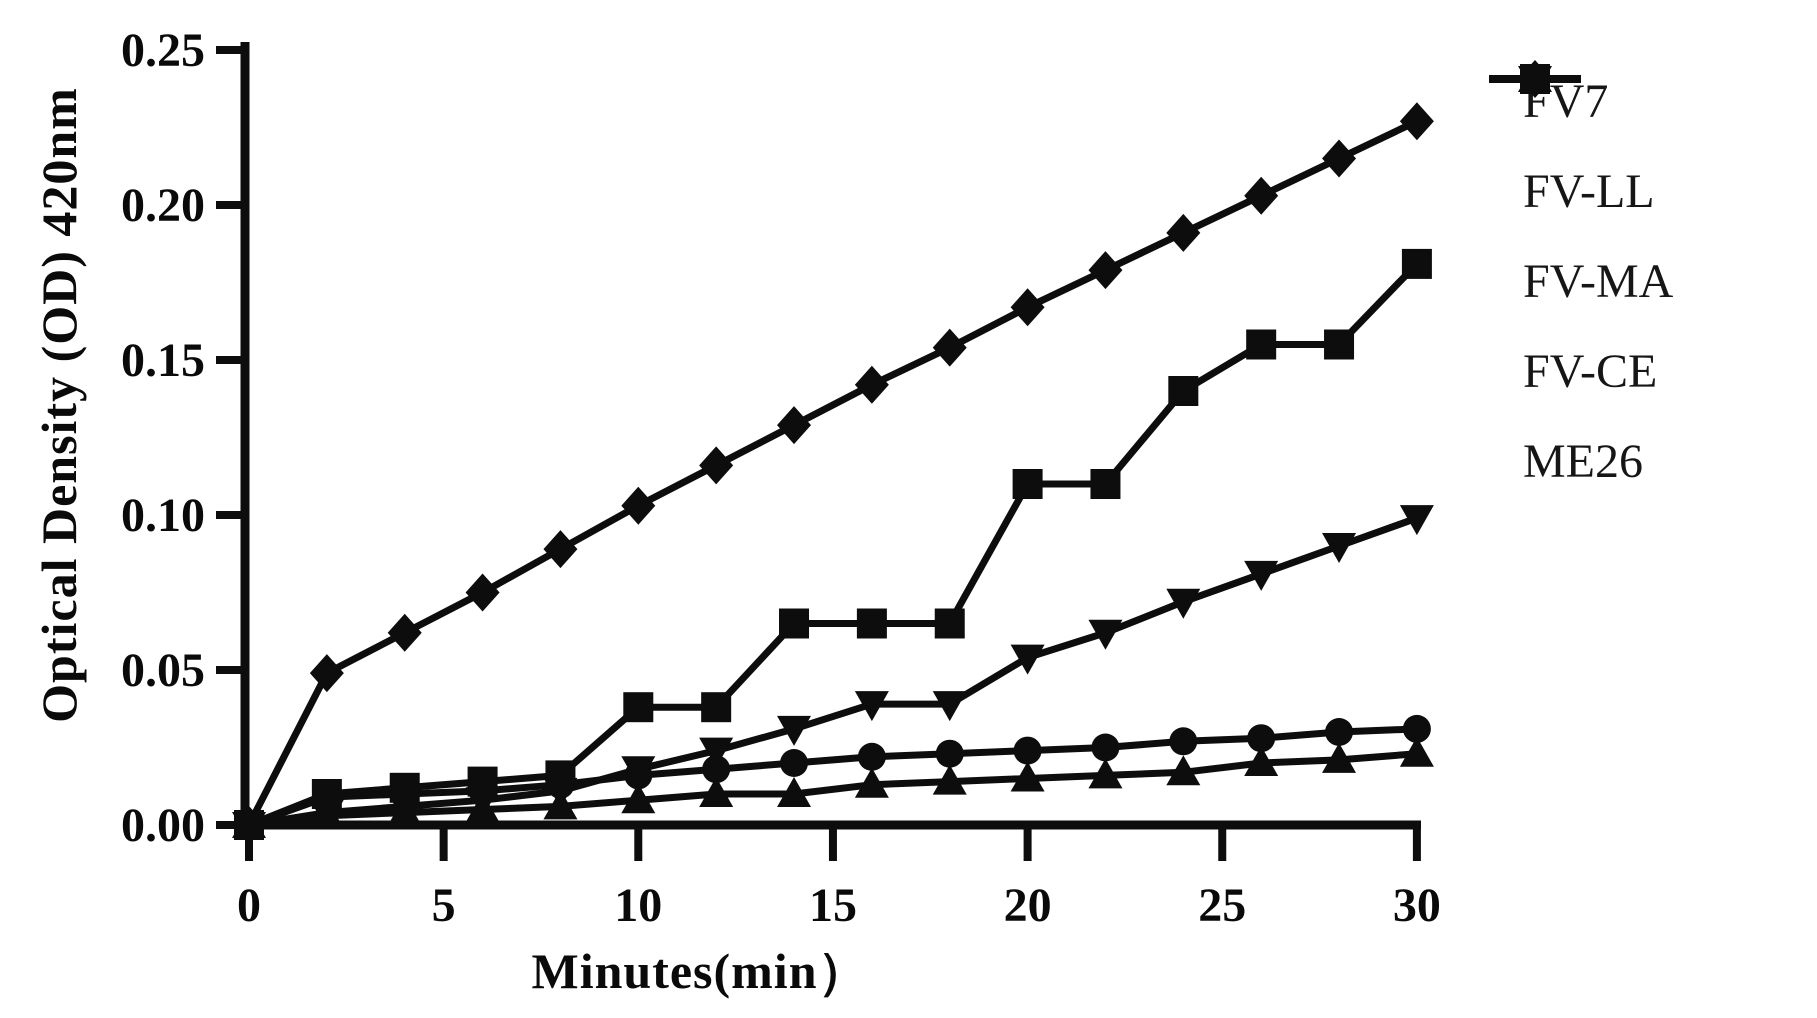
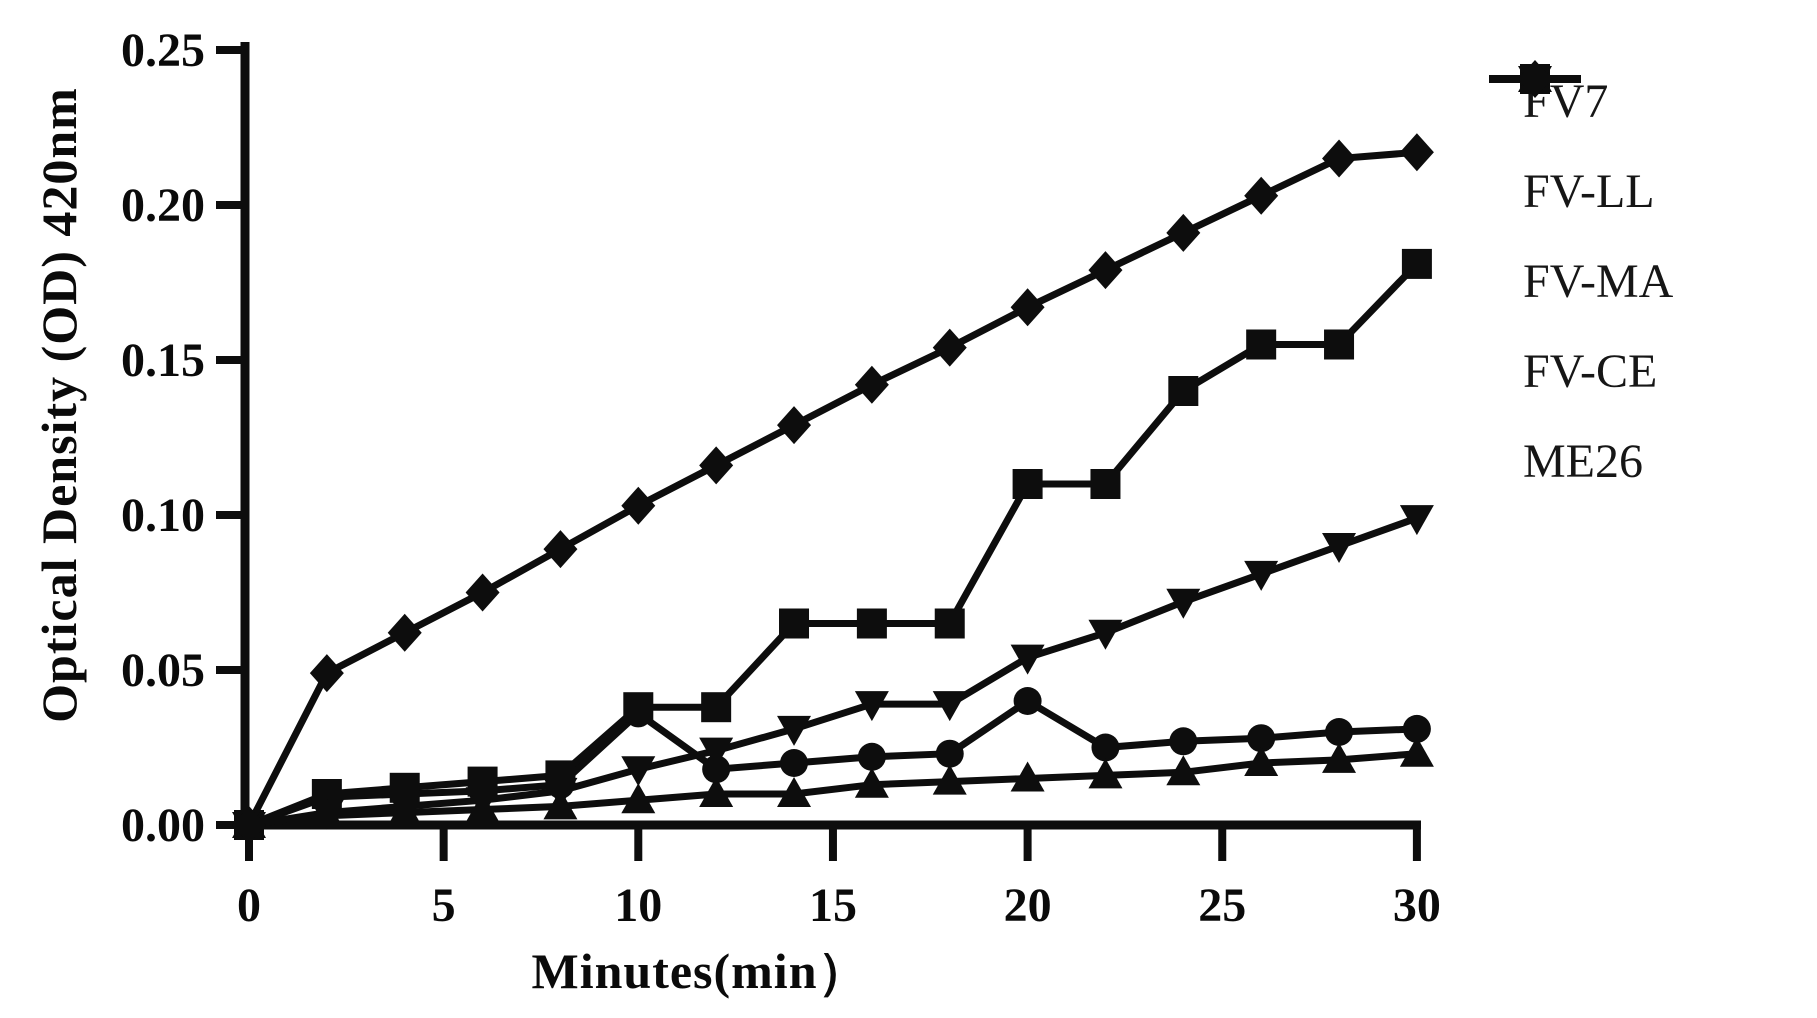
FV7/10: 0.016 -> 0.036
FV7/20: 0.024 -> 0.040
ME26/30: 0.227 -> 0.217
